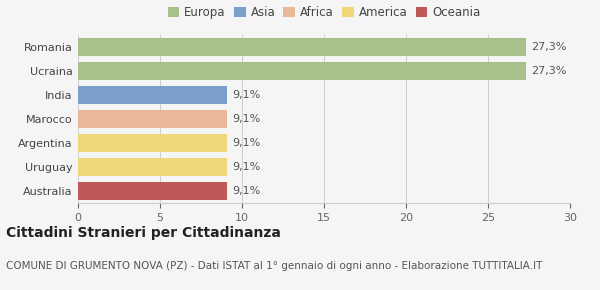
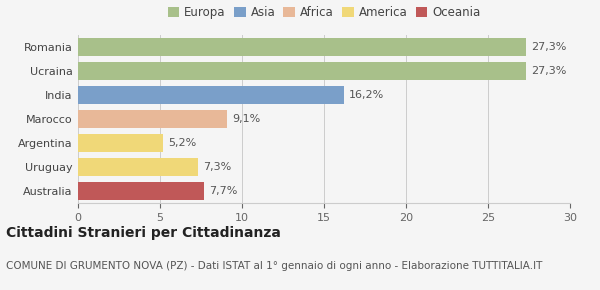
India: 9,1% -> 16,2%
Argentina: 9,1% -> 5,2%
Uruguay: 9,1% -> 7,3%
Australia: 9,1% -> 7,7%
